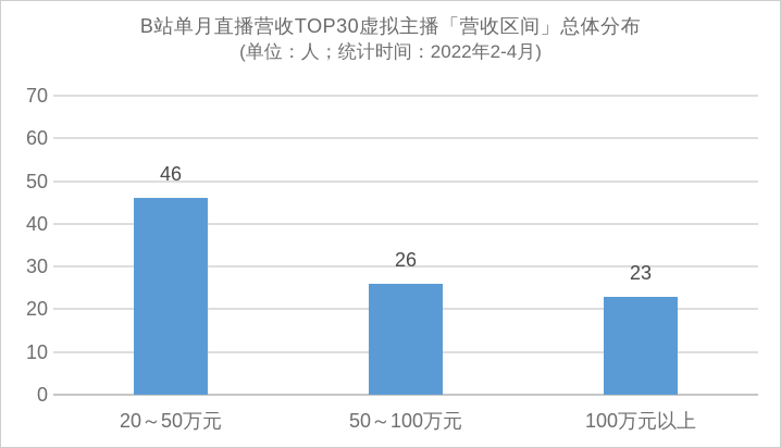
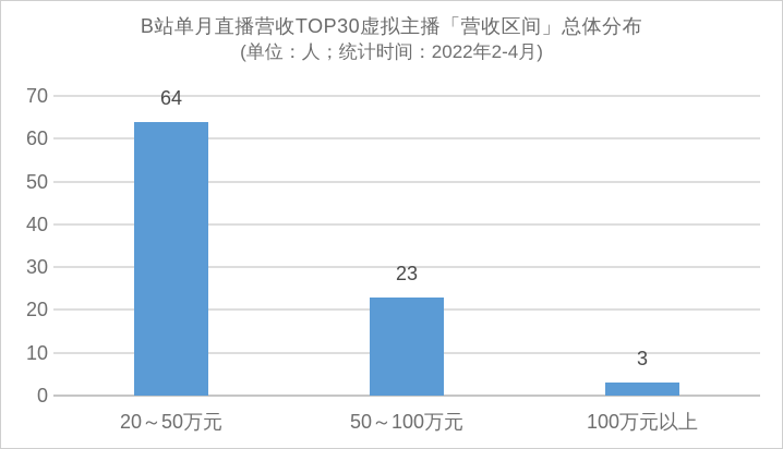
20～50万元: 46 -> 64
50～100万元: 26 -> 23
100万元以上: 23 -> 3
